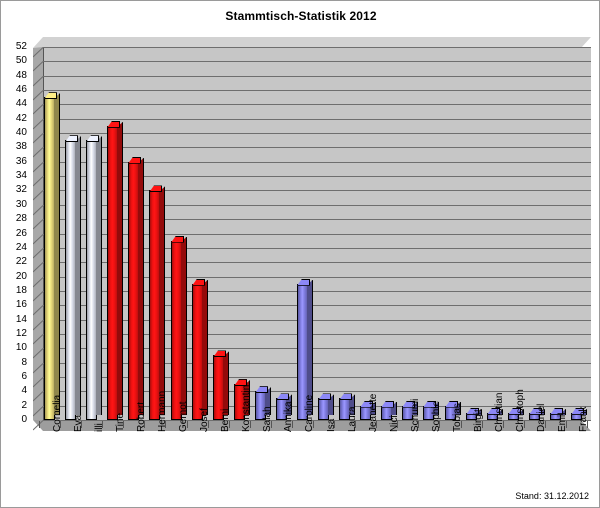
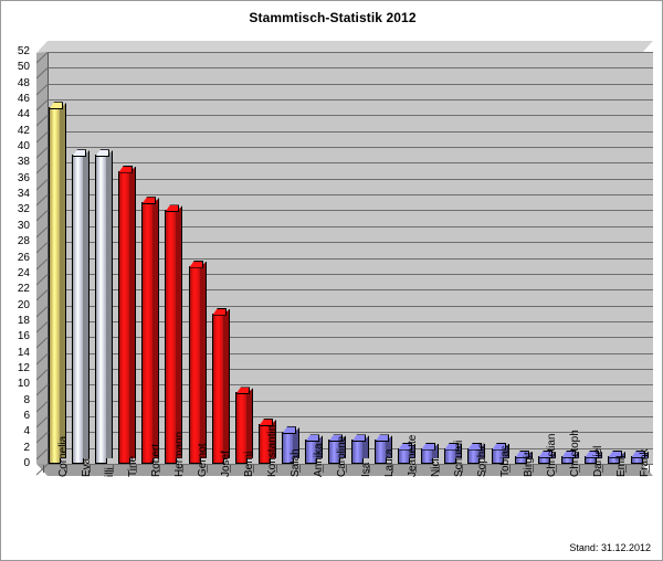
Tine: 41 -> 37
Robert: 36 -> 33
Caroline: 19 -> 3
